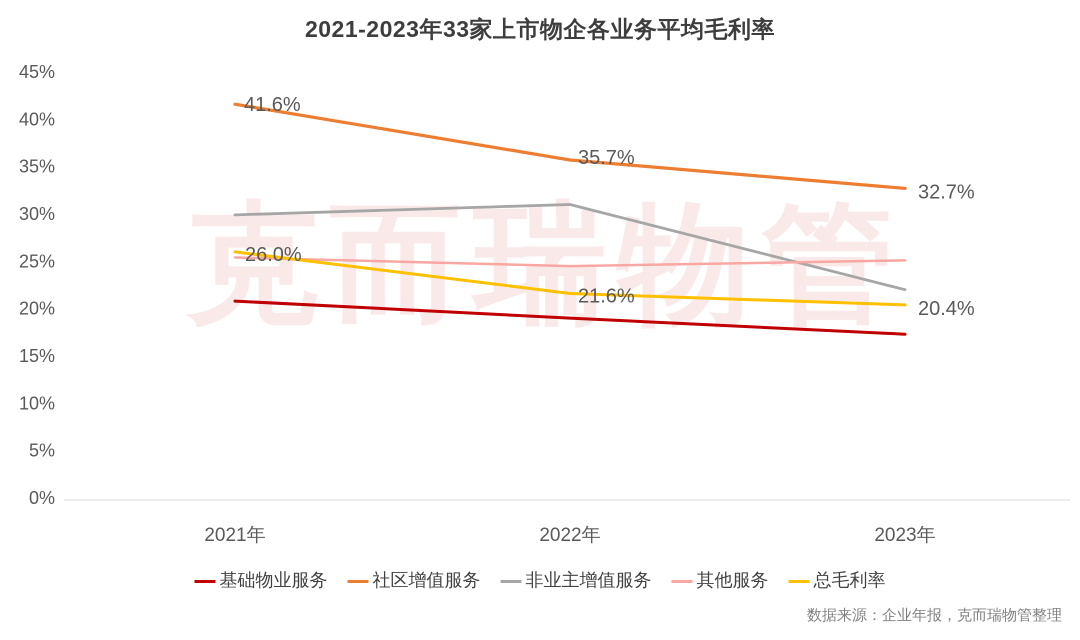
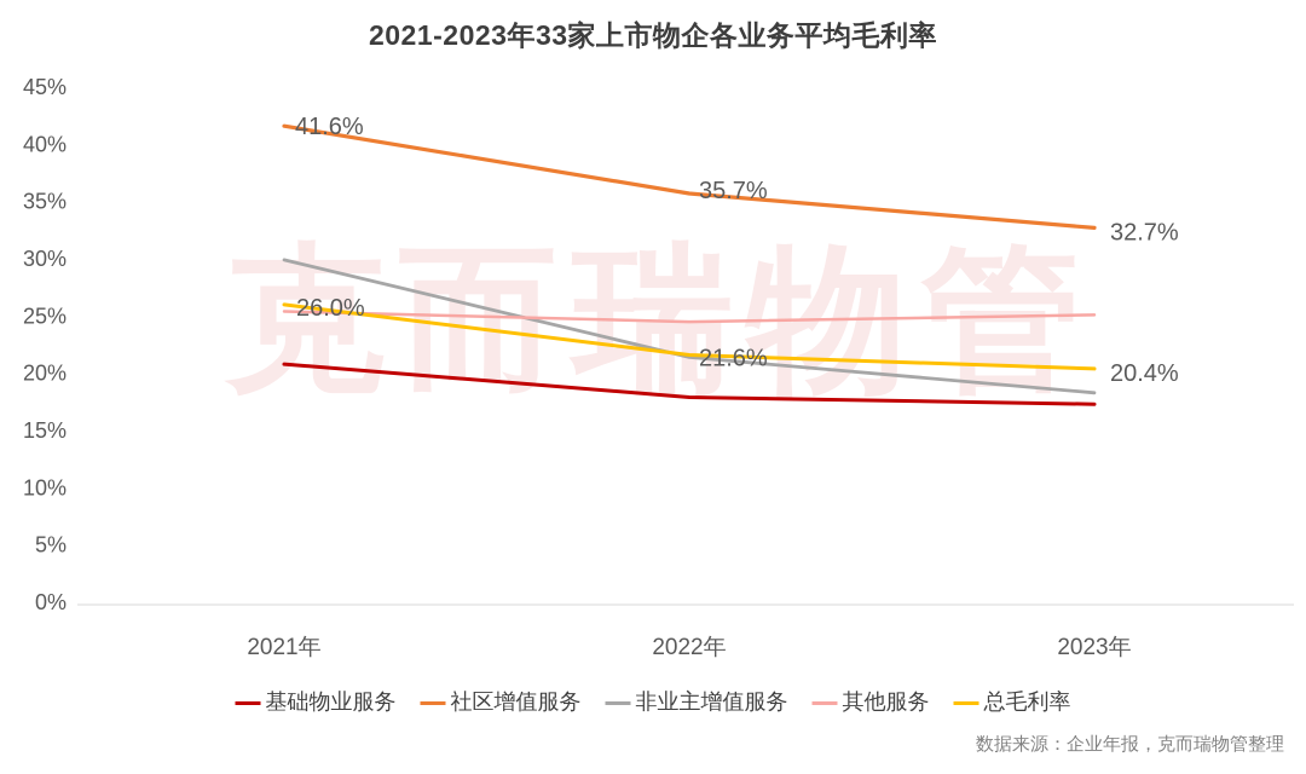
基础物业服务/2022年: 19% -> 18%
非业主增值服务/2022年: 31% -> 21%
非业主增值服务/2023年: 22% -> 18%
